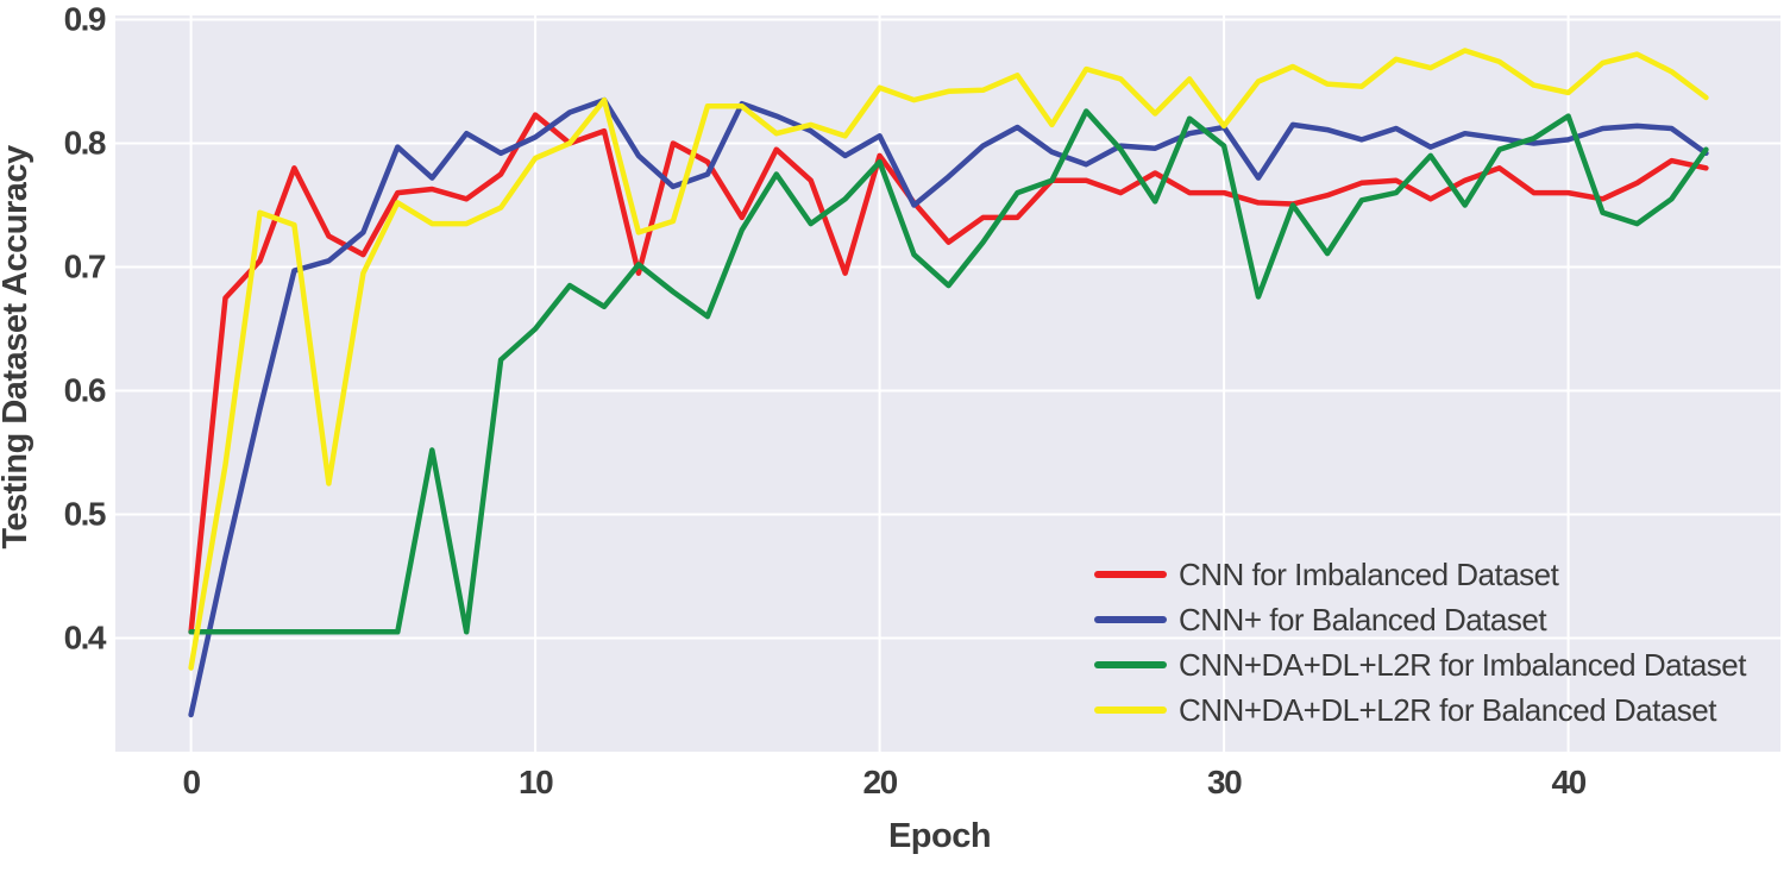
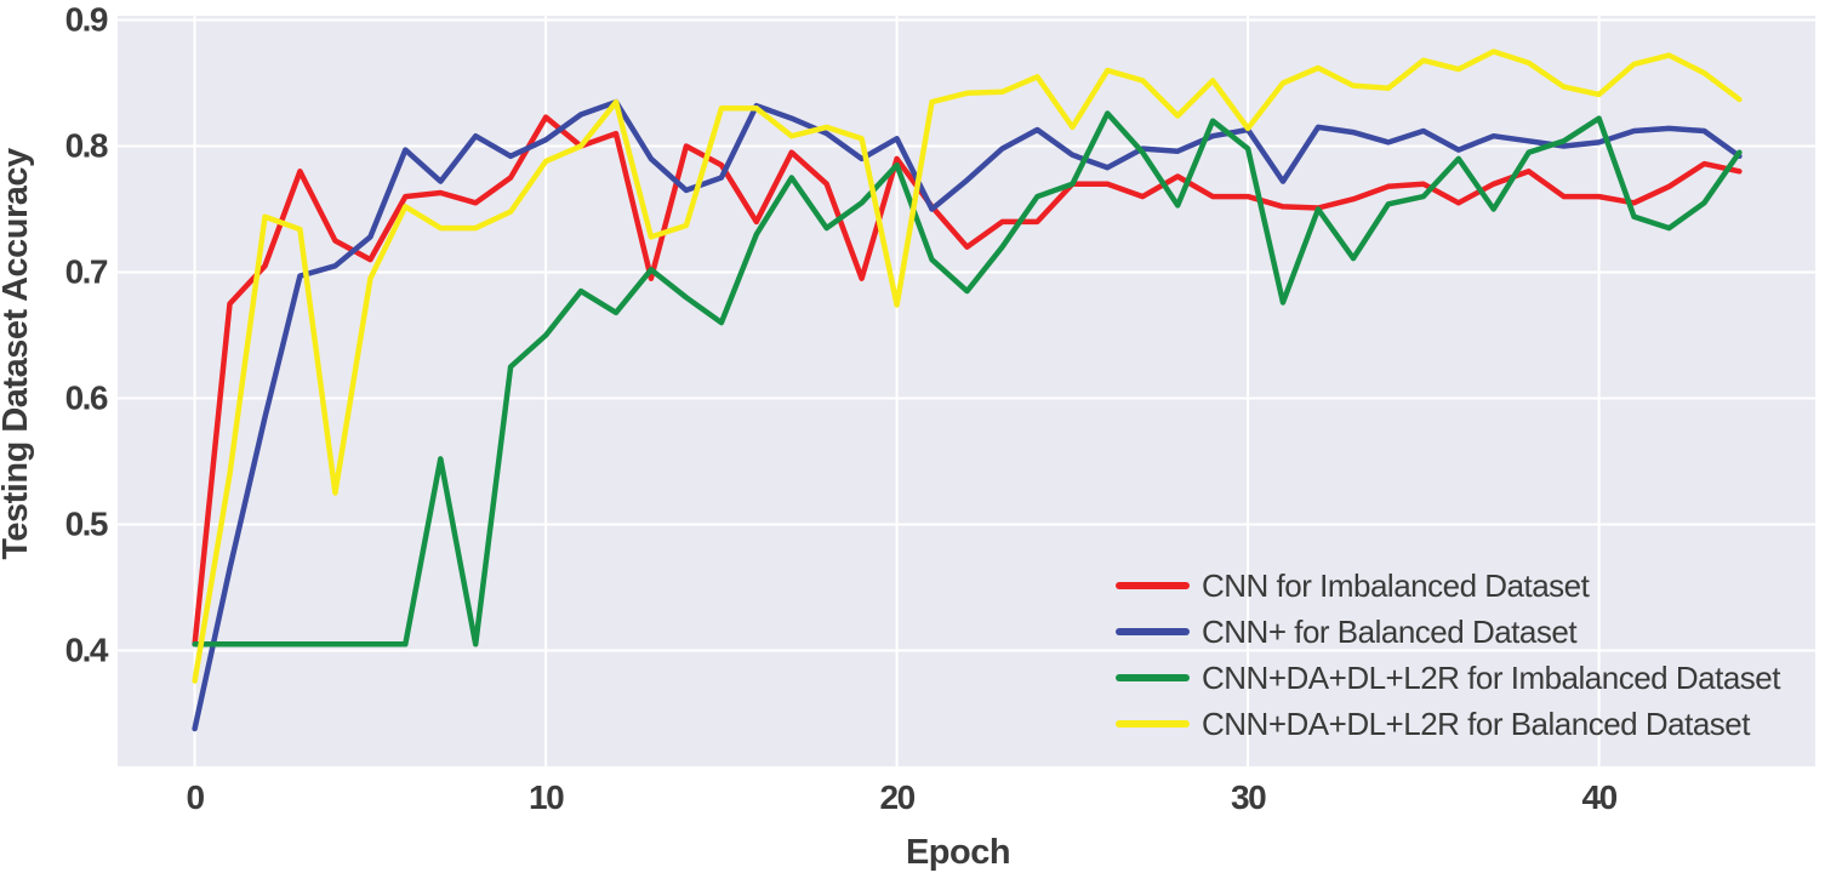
CNN+DA+DL+L2R for Balanced Dataset/20: 0.845 -> 0.674
